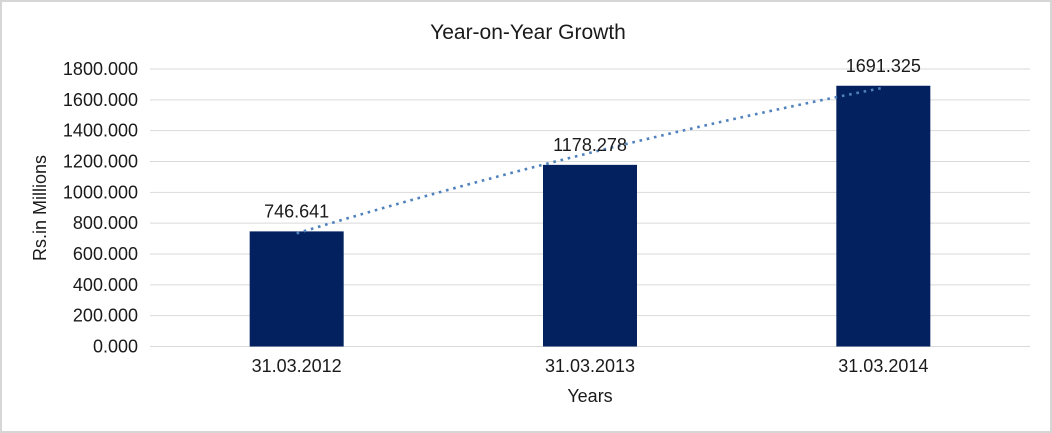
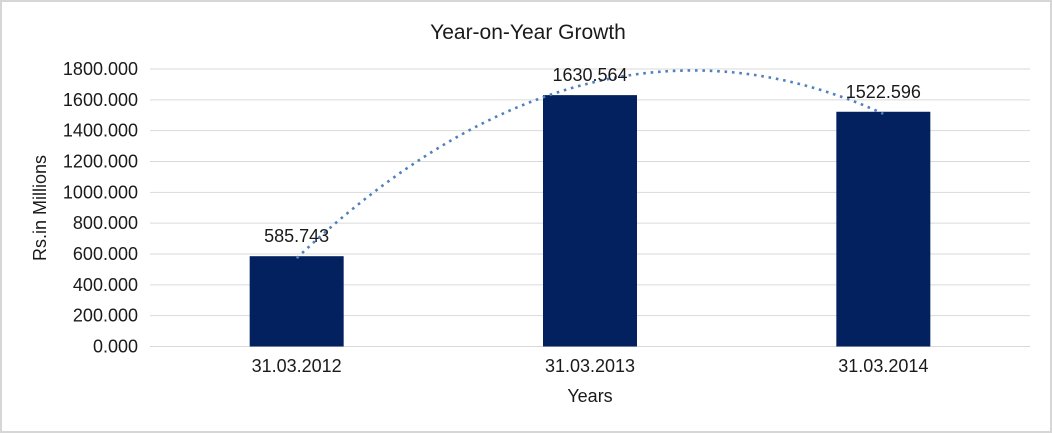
31.03.2012: 746.641 -> 585.743
31.03.2013: 1178.278 -> 1630.564
31.03.2014: 1691.325 -> 1522.596
